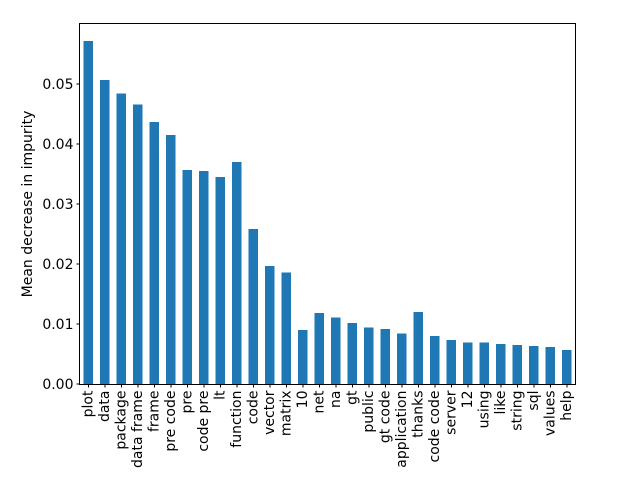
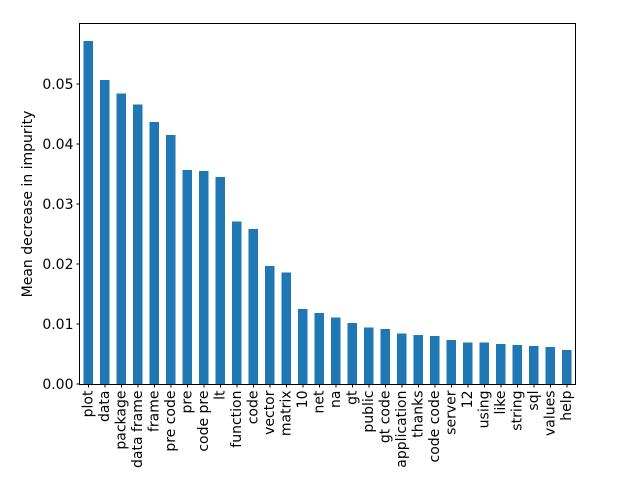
function: 0.037 -> 0.027
10: 0.009 -> 0.013
thanks: 0.012 -> 0.008
